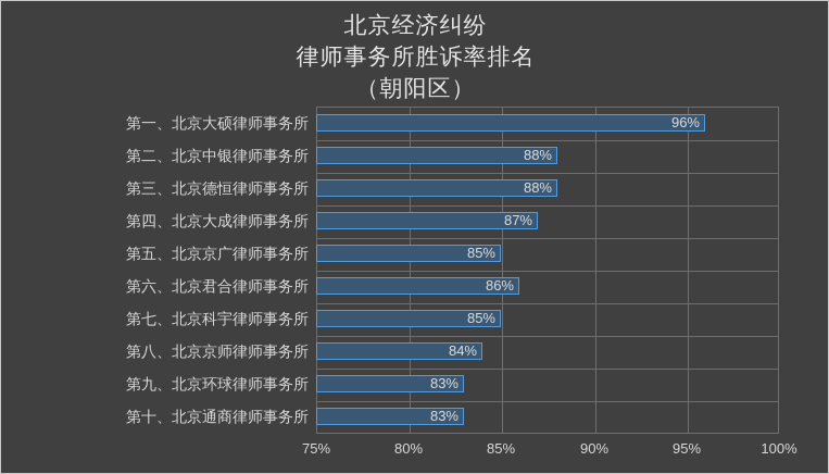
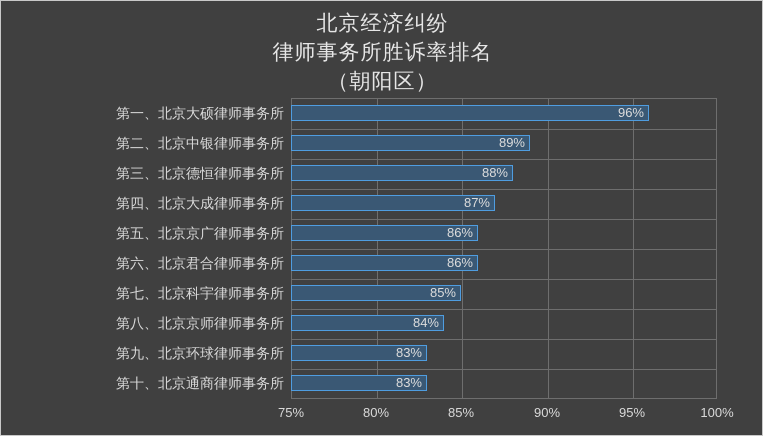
第二、北京中银律师事务所: 88% -> 89%
第五、北京京广律师事务所: 85% -> 86%
